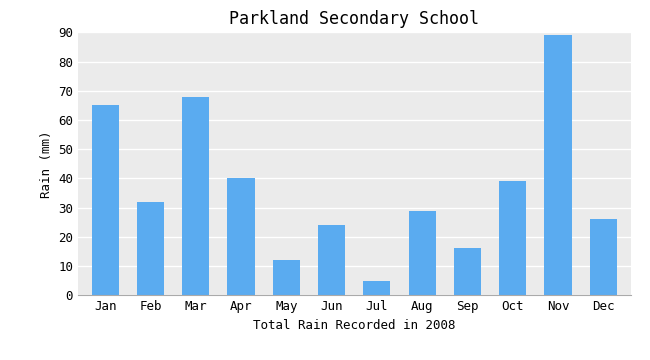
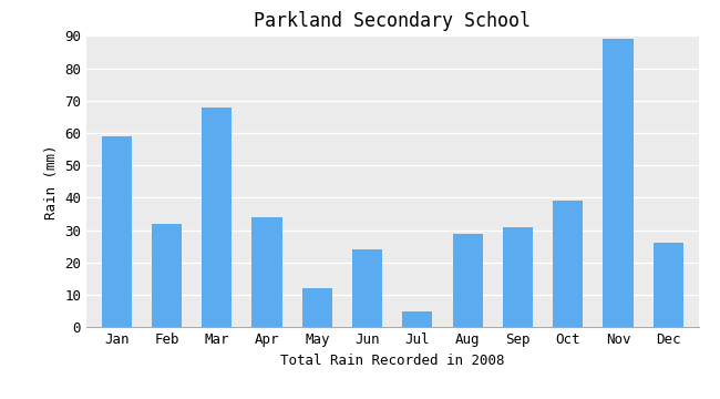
Jan: 65 -> 59
Apr: 40 -> 34
Sep: 16 -> 31
